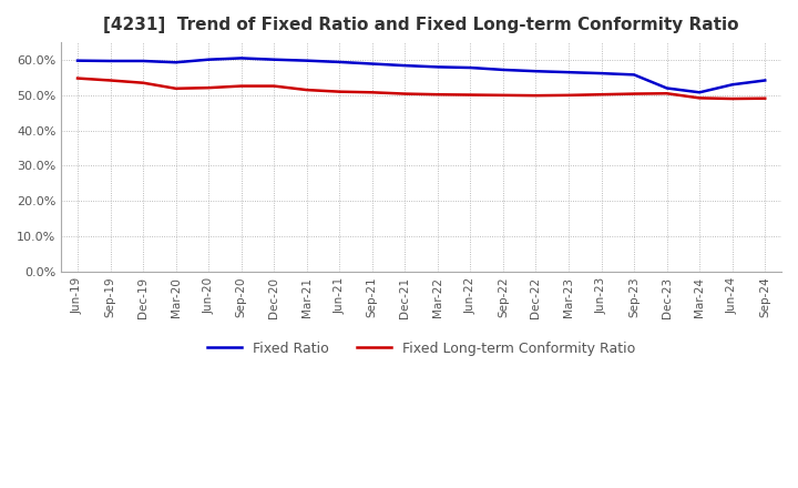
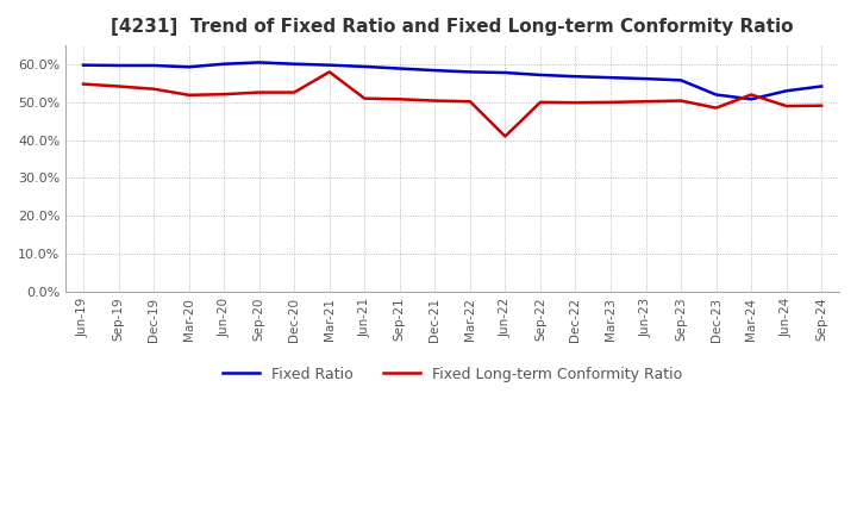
Fixed Long-term Conformity Ratio/Mar-21: 51.5% -> 58.0%
Fixed Long-term Conformity Ratio/Jun-22: 50.1% -> 41.0%
Fixed Long-term Conformity Ratio/Dec-23: 50.5% -> 48.5%
Fixed Long-term Conformity Ratio/Mar-24: 49.2% -> 52.0%
